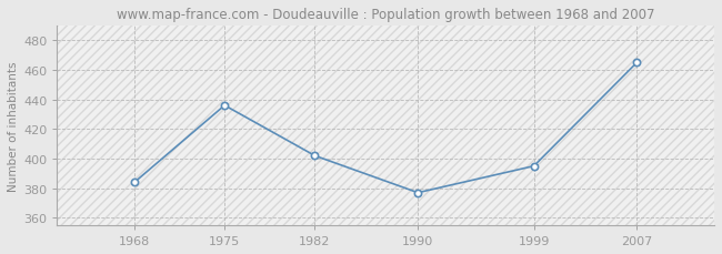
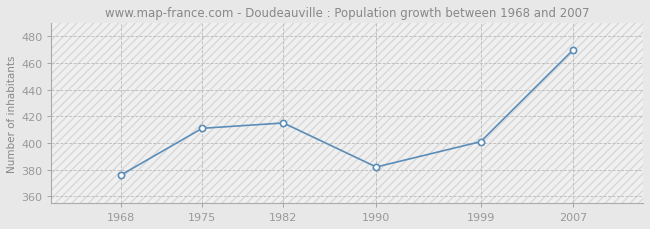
1968: 384 -> 376
1975: 436 -> 411
1982: 402 -> 415
1990: 377 -> 382
1999: 395 -> 401
2007: 465 -> 470
